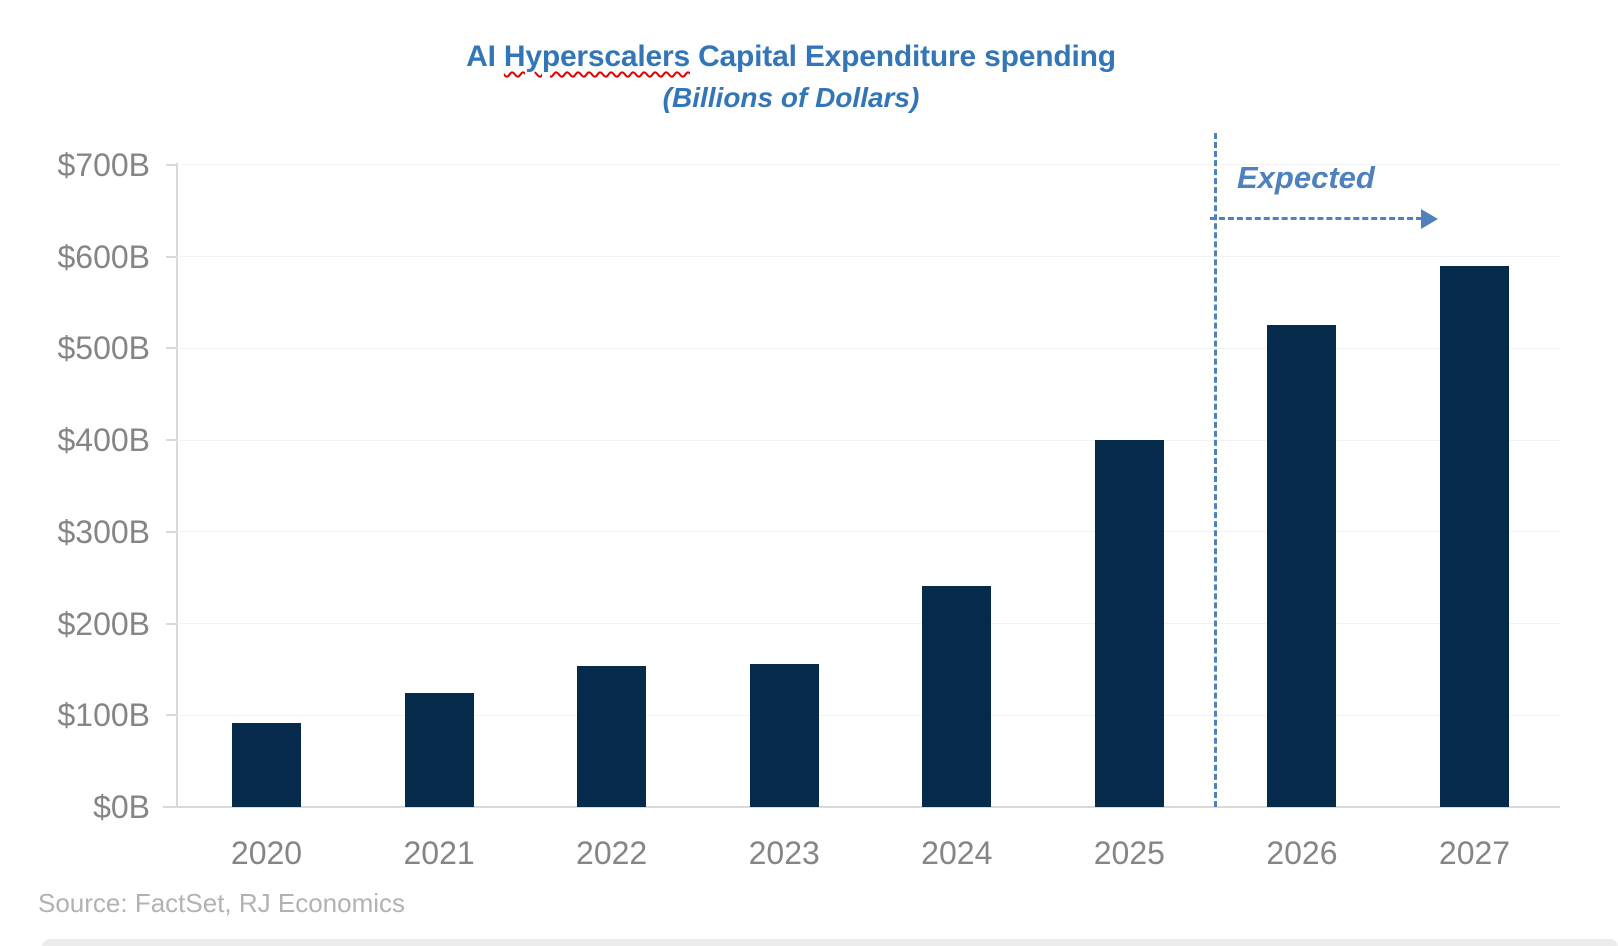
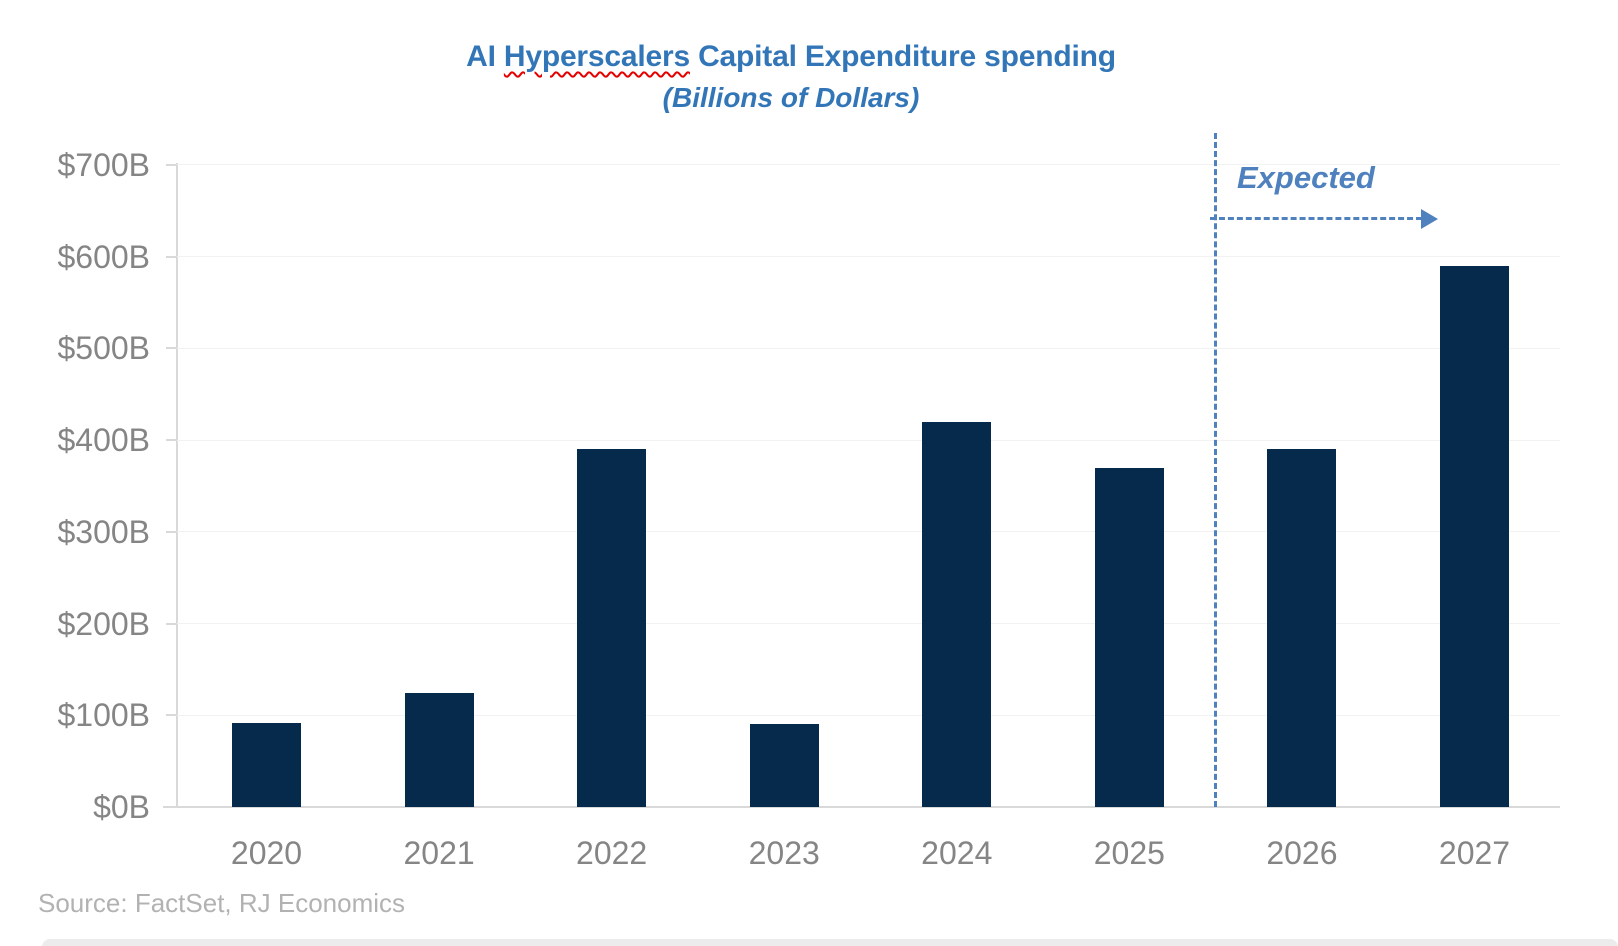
2022: $150B -> $390B
2023: $160B -> $90B
2024: $240B -> $420B
2025: $400B -> $370B
2026: $520B -> $390B
